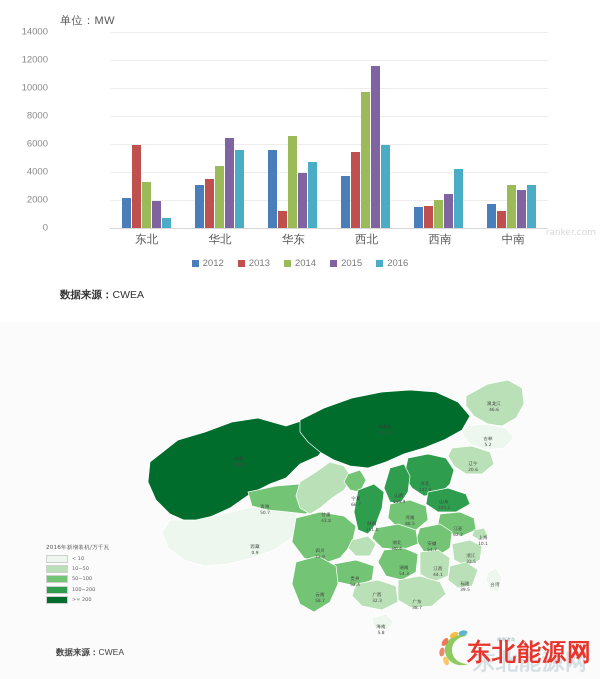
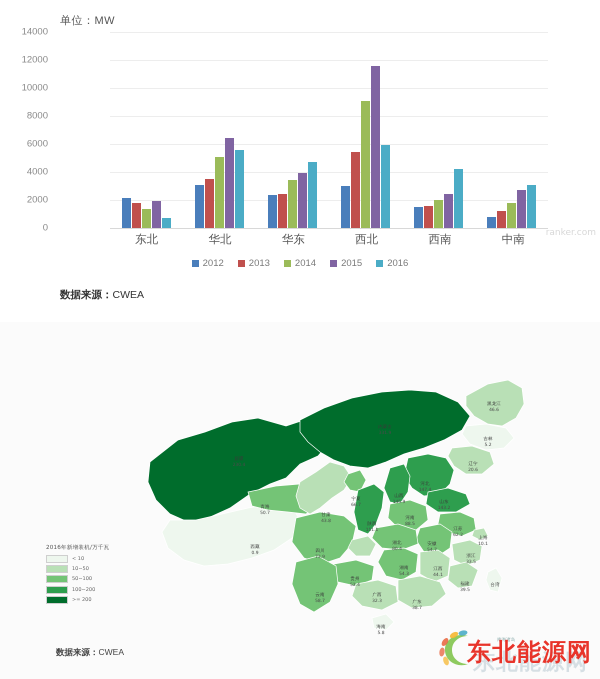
2013/东北: 5900 -> 1800
2014/东北: 3300 -> 1400
2014/华北: 4400 -> 5100
2012/华东: 5600 -> 2400
2013/华东: 1200 -> 2400
2014/华东: 6600 -> 3400
2012/西北: 3700 -> 3000
2014/西北: 9700 -> 9100
2012/中南: 1700 -> 800
2014/中南: 3100 -> 1800
